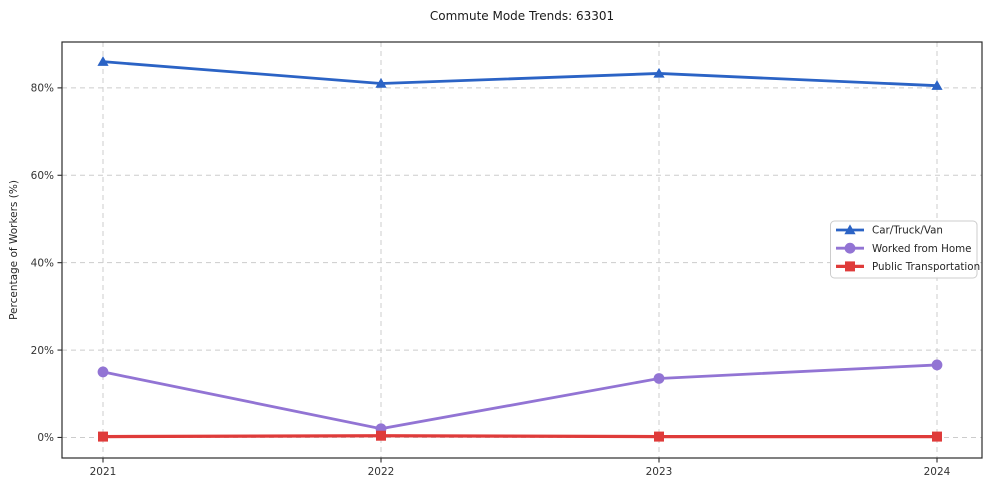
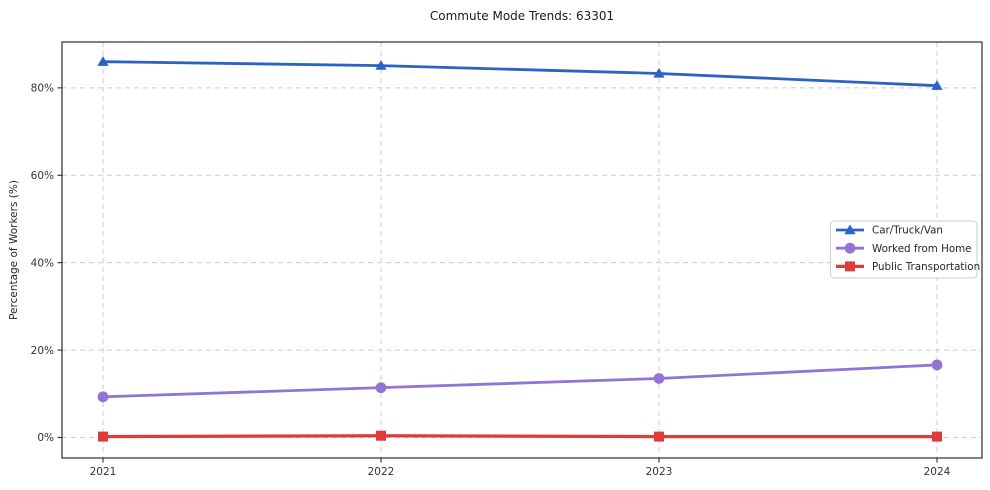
Worked from Home/2021: 15% -> 9%
Car/Truck/Van/2022: 81% -> 85%
Worked from Home/2022: 2% -> 11%
